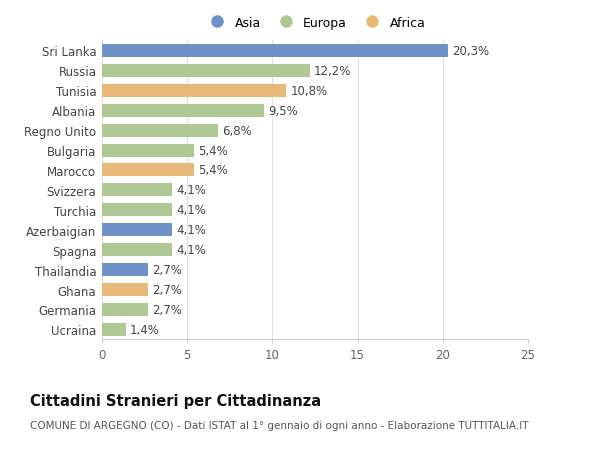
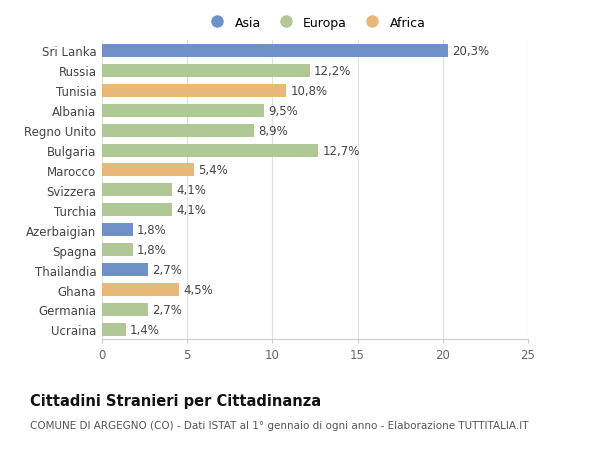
Regno Unito: 6,8% -> 8,9%
Bulgaria: 5,4% -> 12,7%
Azerbaigian: 4,1% -> 1,8%
Spagna: 4,1% -> 1,8%
Ghana: 2,7% -> 4,5%
